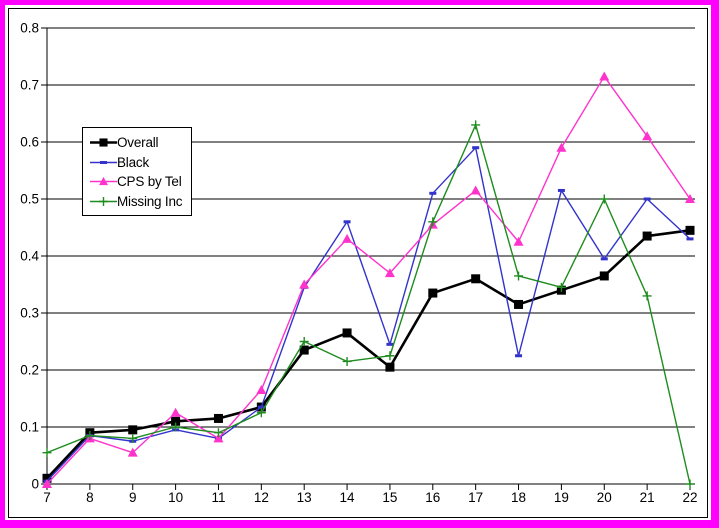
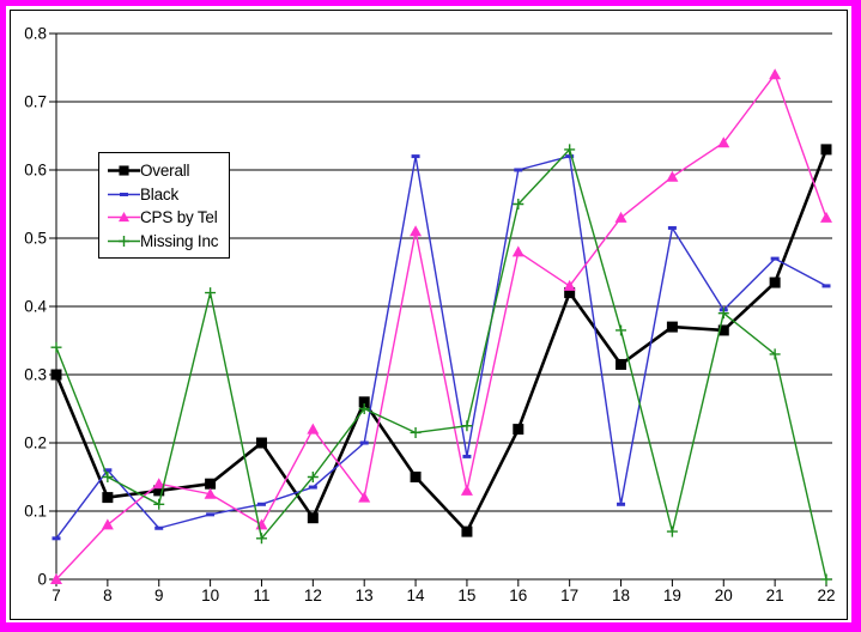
Overall/7: 0.01 -> 0.30
Black/7: 0.01 -> 0.06
Missing Inc/7: 0.06 -> 0.34
Overall/8: 0.09 -> 0.12
Black/8: 0.09 -> 0.16
Missing Inc/8: 0.09 -> 0.15
Overall/9: 0.10 -> 0.13
CPS by Tel/9: 0.06 -> 0.14
Missing Inc/9: 0.08 -> 0.11
Overall/10: 0.11 -> 0.14
Missing Inc/10: 0.10 -> 0.42
Overall/11: 0.12 -> 0.20
Black/11: 0.08 -> 0.11
Missing Inc/11: 0.09 -> 0.06
Overall/12: 0.14 -> 0.09
CPS by Tel/12: 0.17 -> 0.22
Missing Inc/12: 0.12 -> 0.15
Overall/13: 0.23 -> 0.26
Black/13: 0.34 -> 0.20
CPS by Tel/13: 0.35 -> 0.12
Overall/14: 0.27 -> 0.15
Black/14: 0.46 -> 0.62
CPS by Tel/14: 0.43 -> 0.51
Overall/15: 0.20 -> 0.07
Black/15: 0.24 -> 0.18
CPS by Tel/15: 0.37 -> 0.13
Overall/16: 0.34 -> 0.22
Black/16: 0.51 -> 0.60
CPS by Tel/16: 0.46 -> 0.48
Missing Inc/16: 0.46 -> 0.55
Overall/17: 0.36 -> 0.42
Black/17: 0.59 -> 0.62
CPS by Tel/17: 0.52 -> 0.43
Black/18: 0.23 -> 0.11
CPS by Tel/18: 0.42 -> 0.53
Overall/19: 0.34 -> 0.37
Missing Inc/19: 0.34 -> 0.07
CPS by Tel/20: 0.71 -> 0.64
Missing Inc/20: 0.50 -> 0.39
Black/21: 0.50 -> 0.47
CPS by Tel/21: 0.61 -> 0.74
Overall/22: 0.45 -> 0.63
CPS by Tel/22: 0.50 -> 0.53
